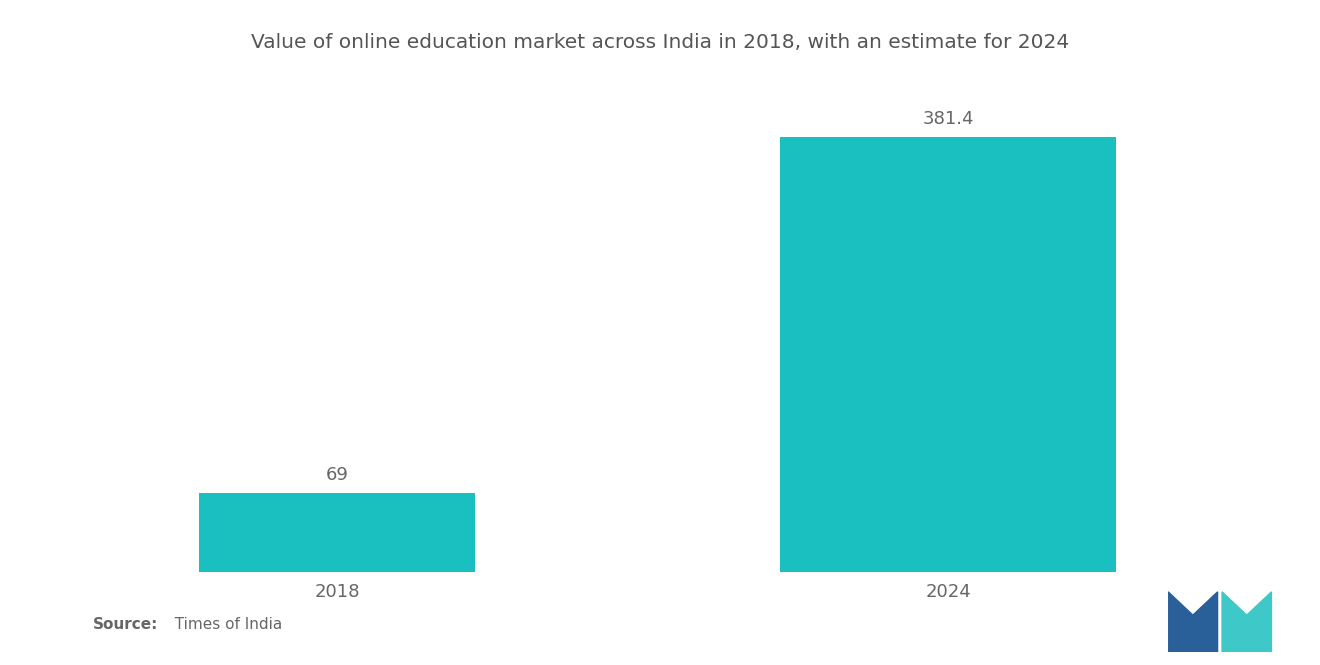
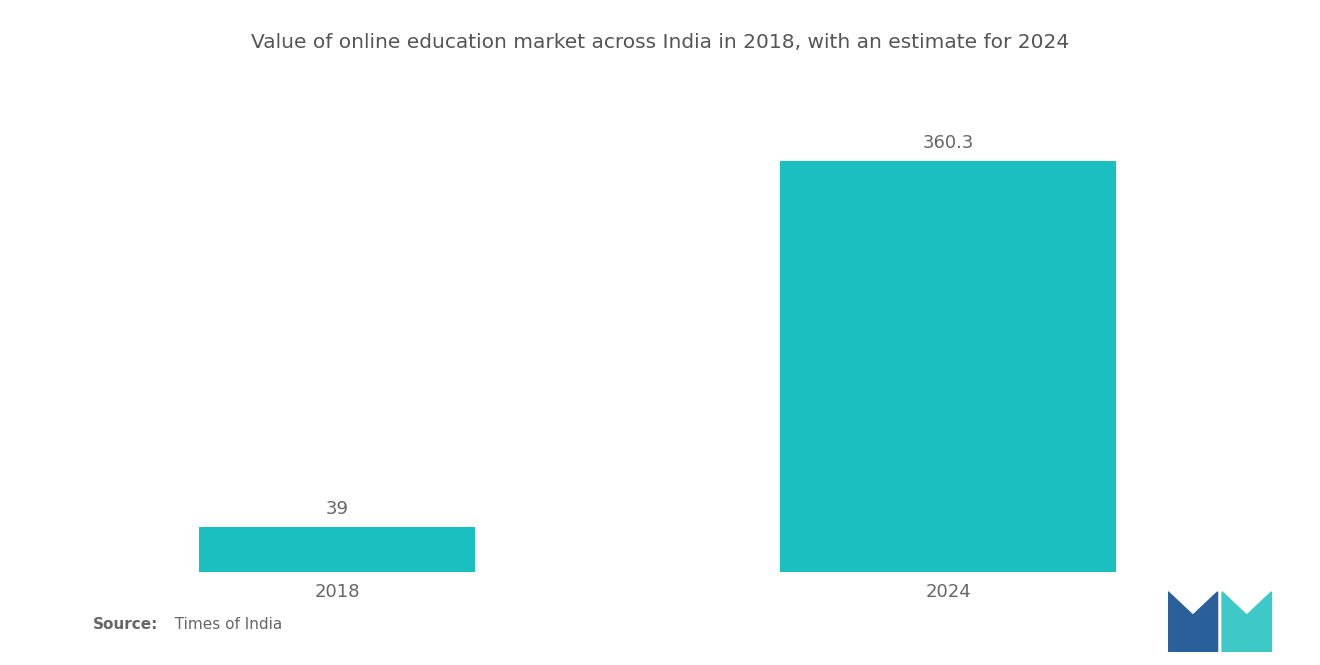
2018: 69 -> 39
2024: 381.4 -> 360.3
